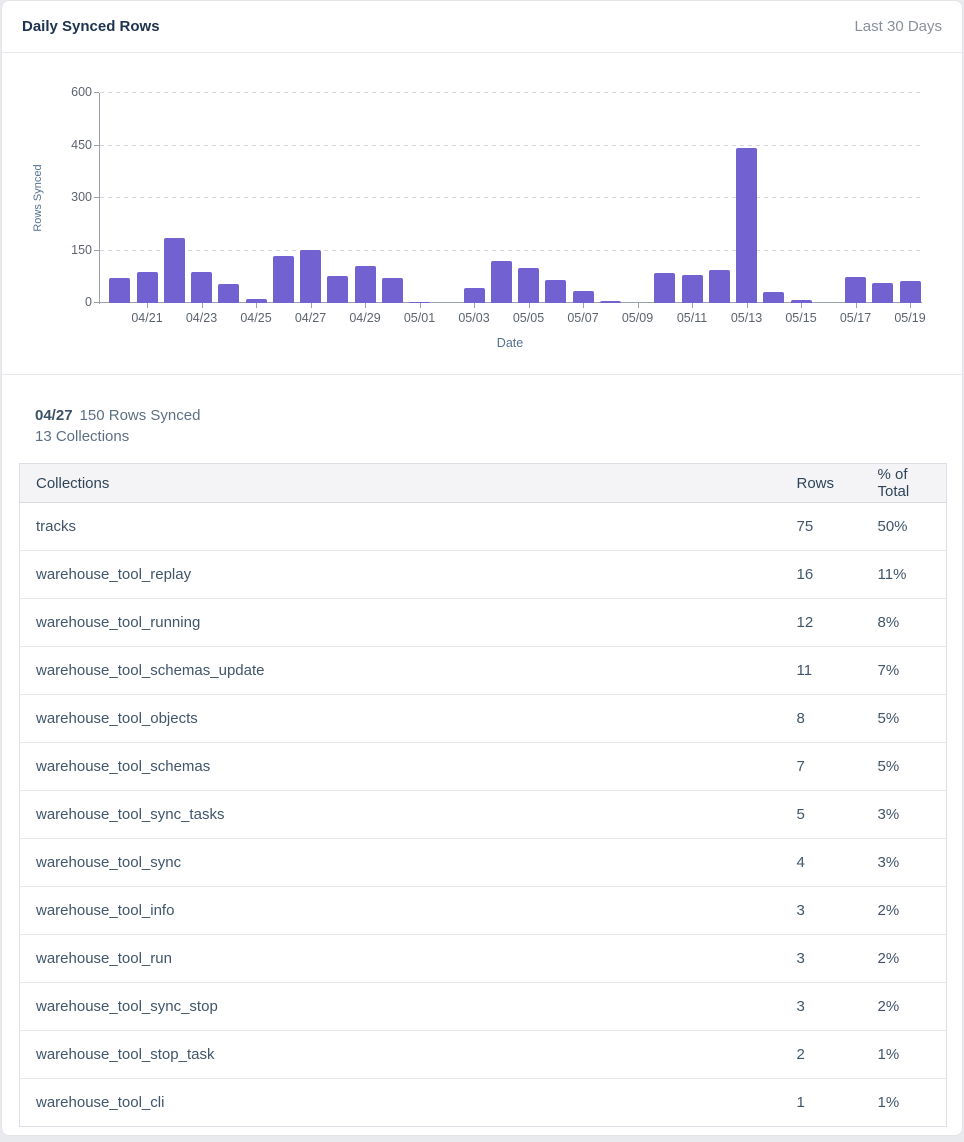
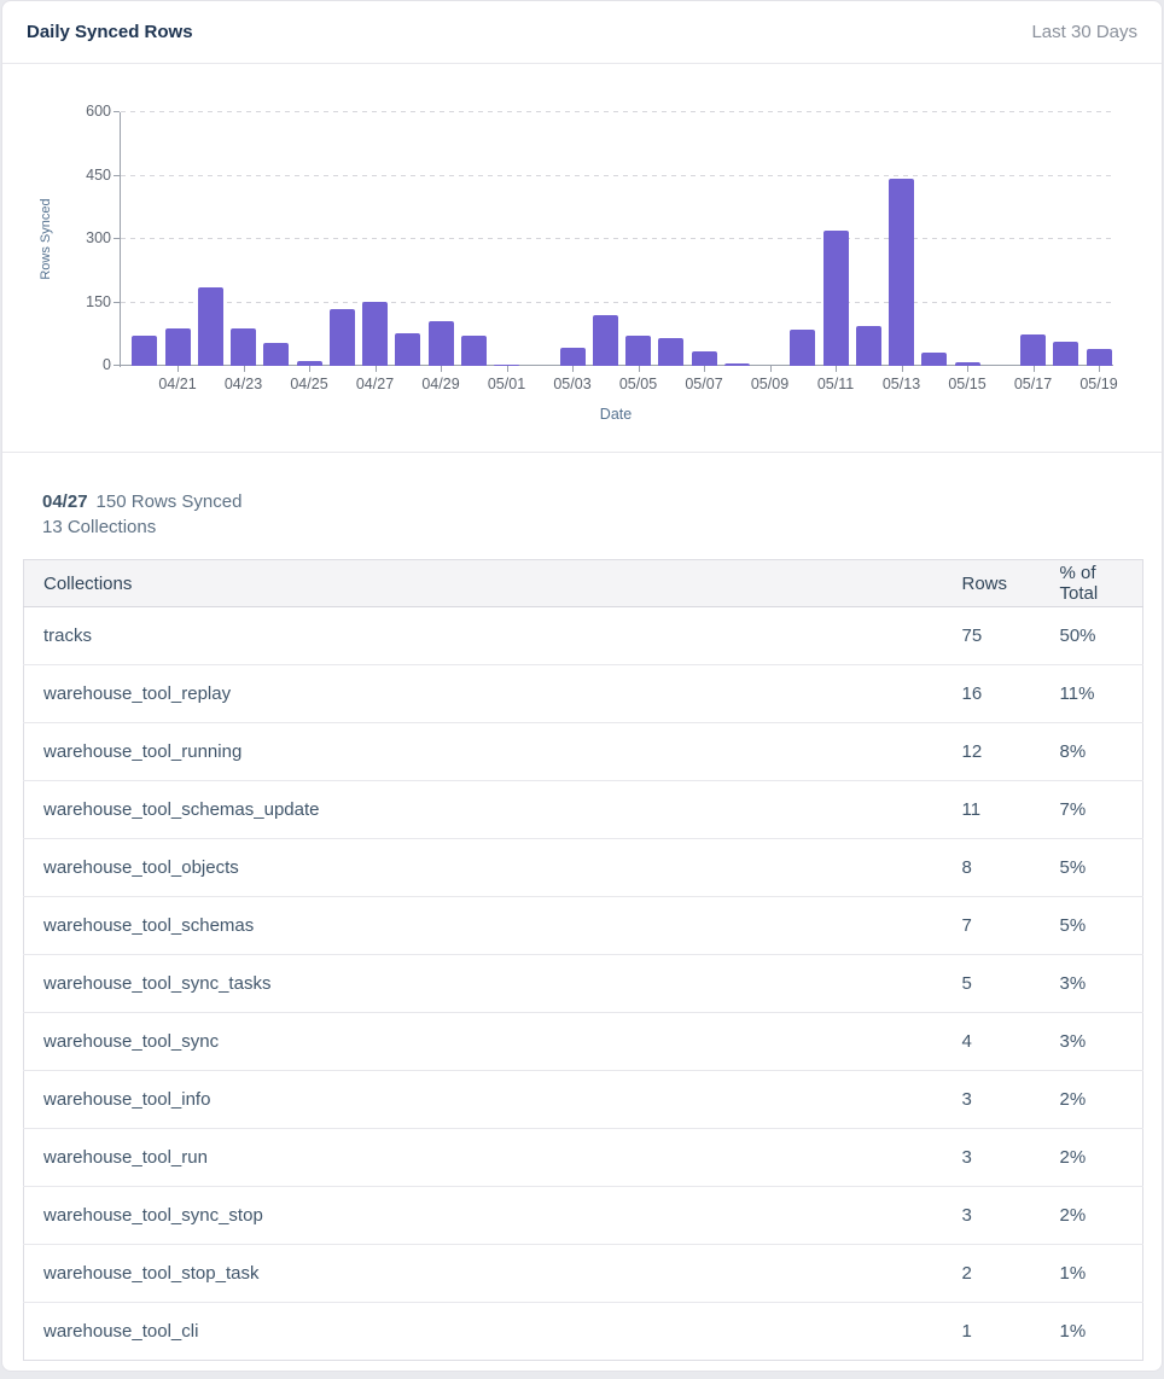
05/05: 100 -> 70
05/11: 80 -> 320
05/19: 60 -> 40
